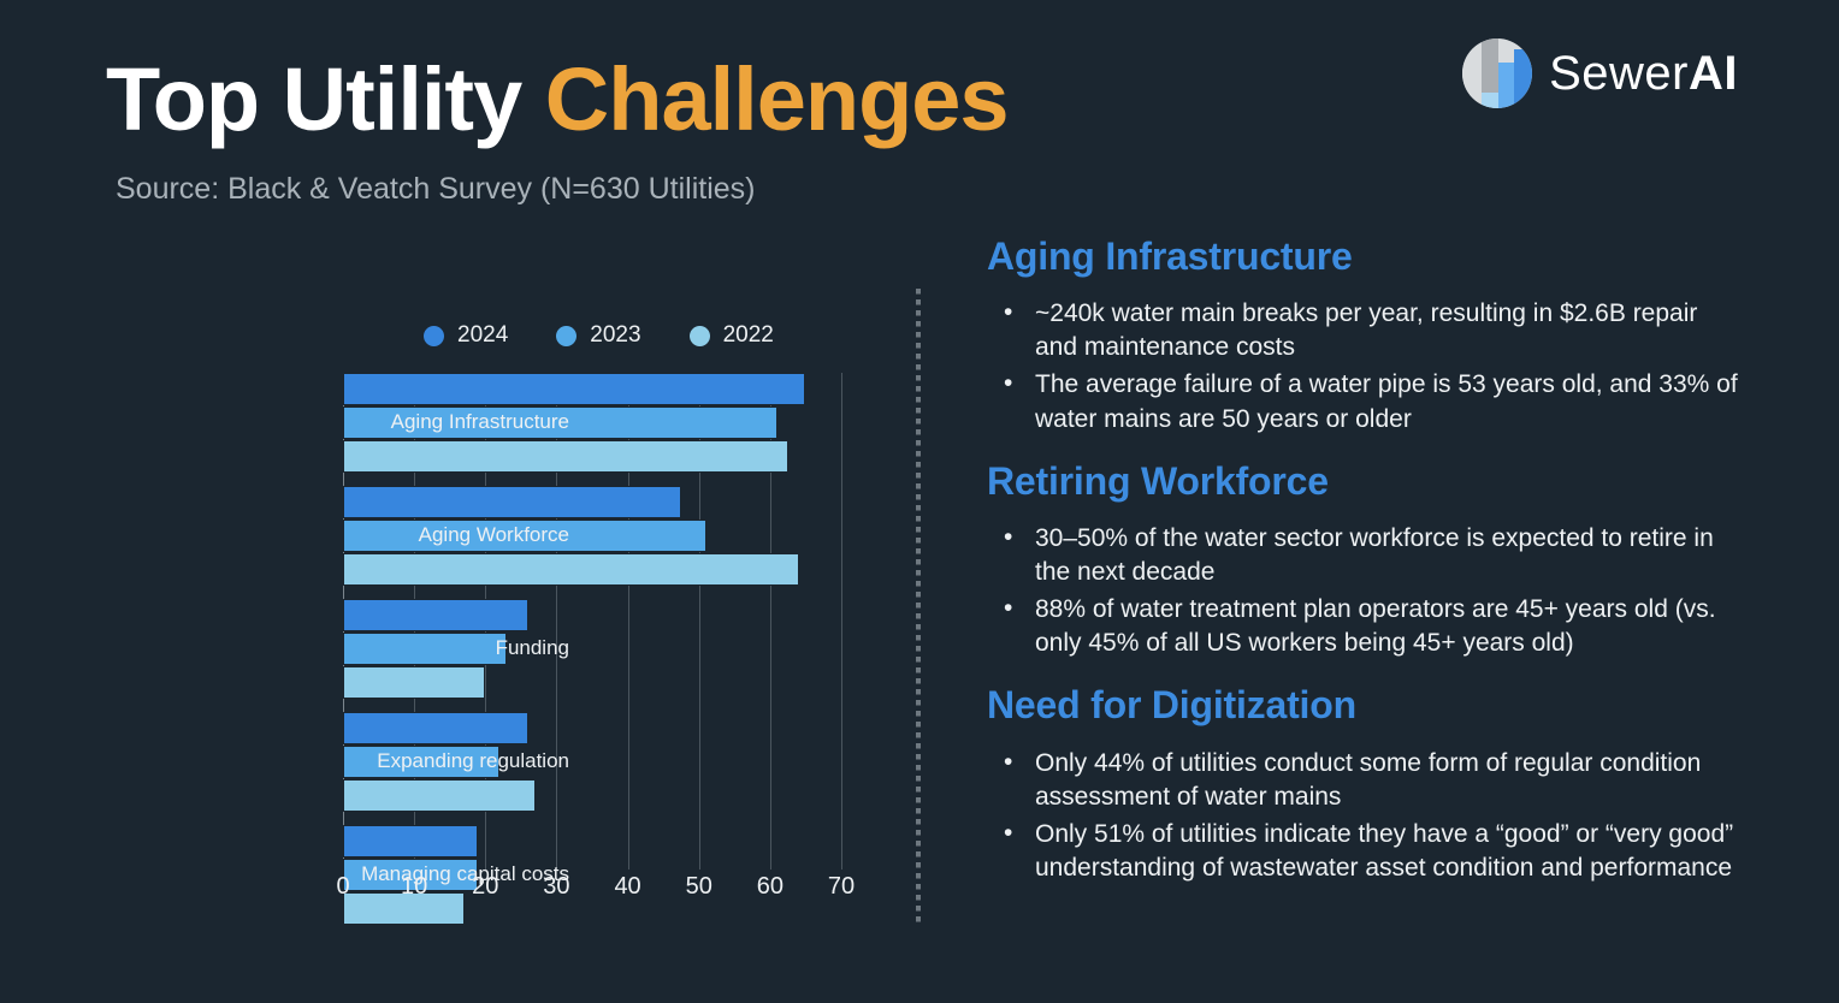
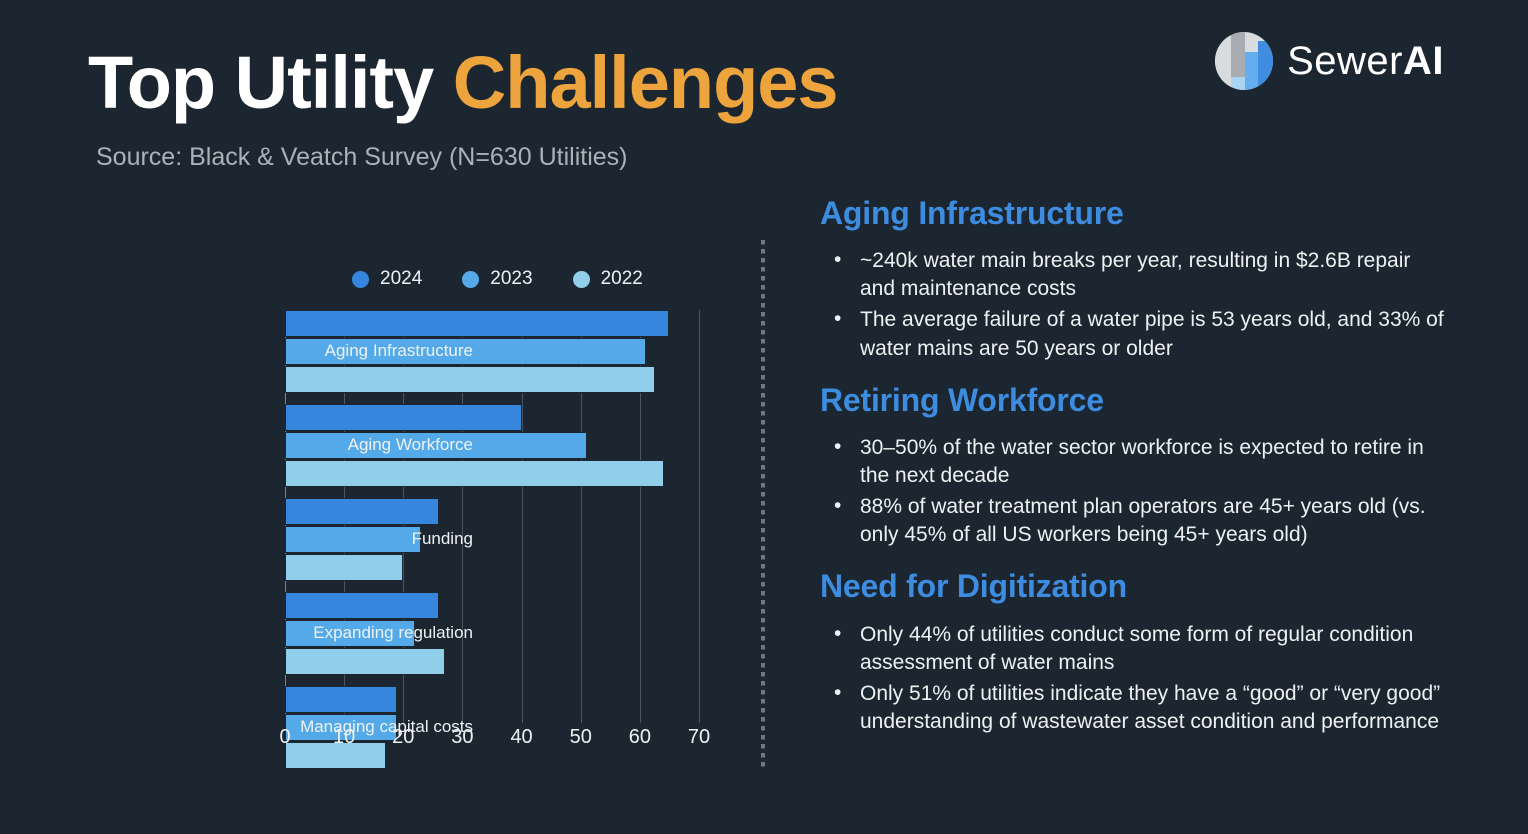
2024/Aging Workforce: 48 -> 40
